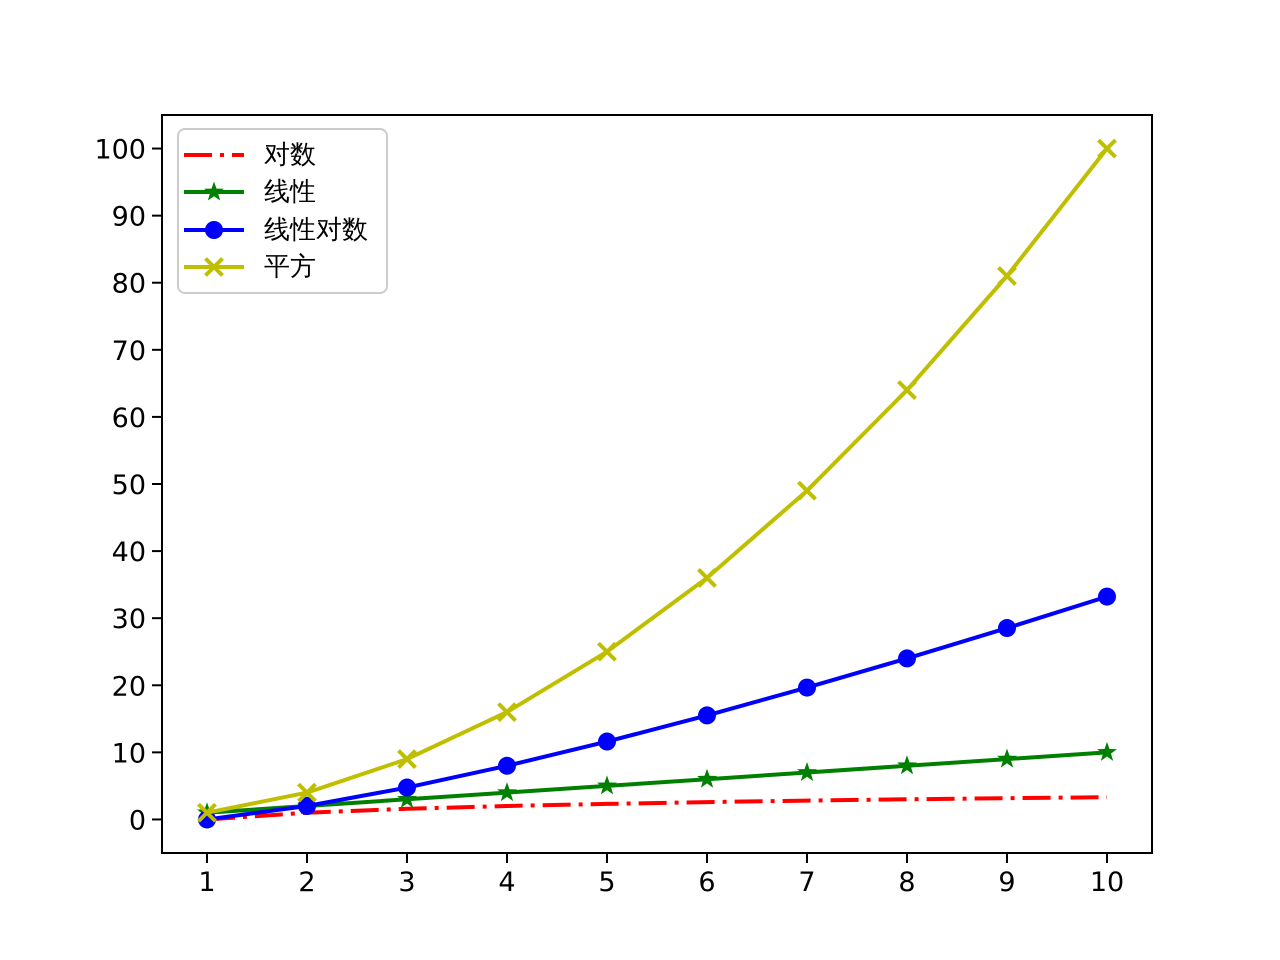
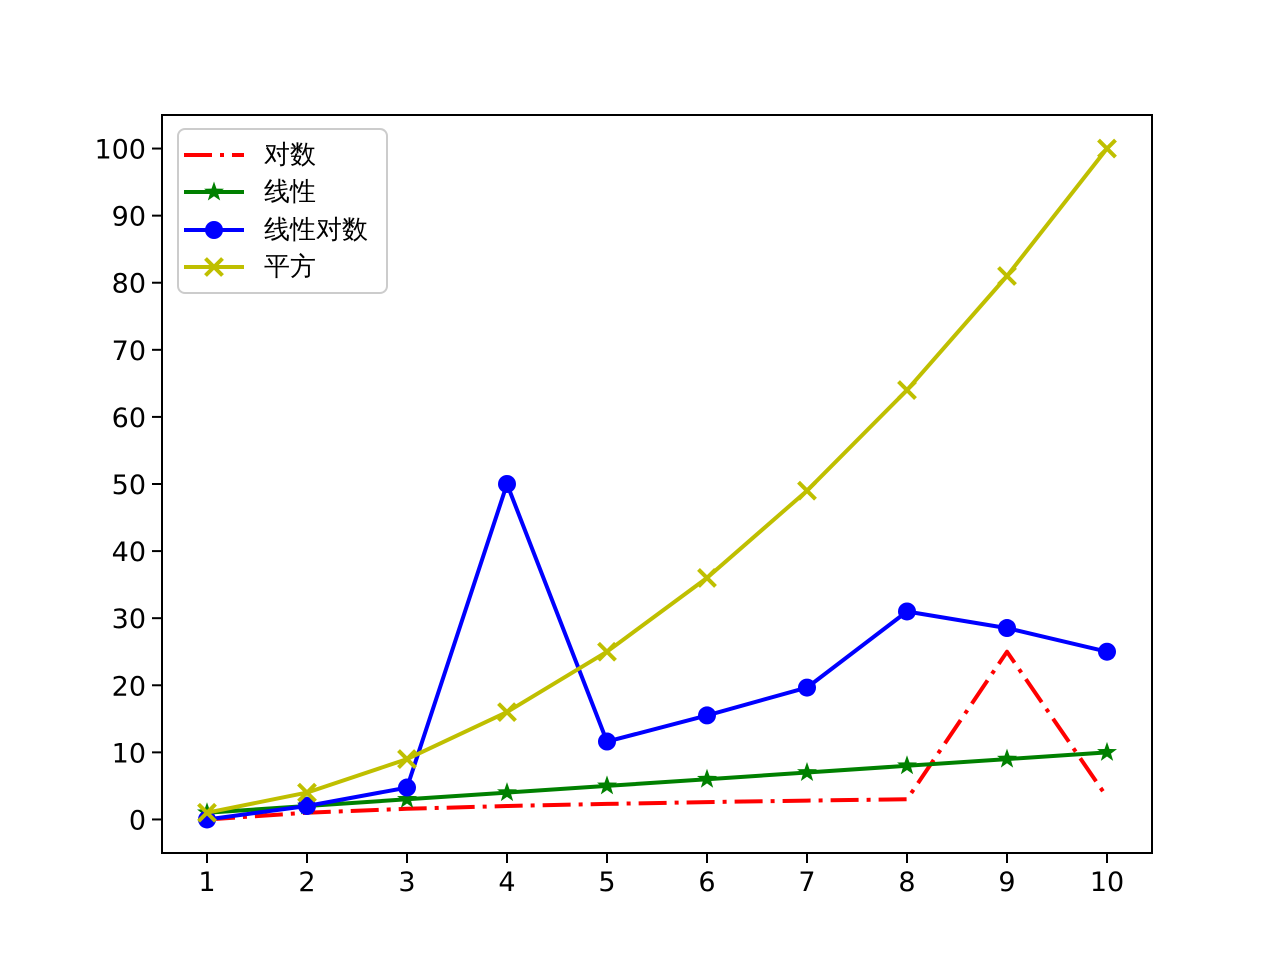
线性对数/4: 8 -> 50
线性对数/8: 24 -> 31
对数/9: 3 -> 25
线性对数/10: 33 -> 25
